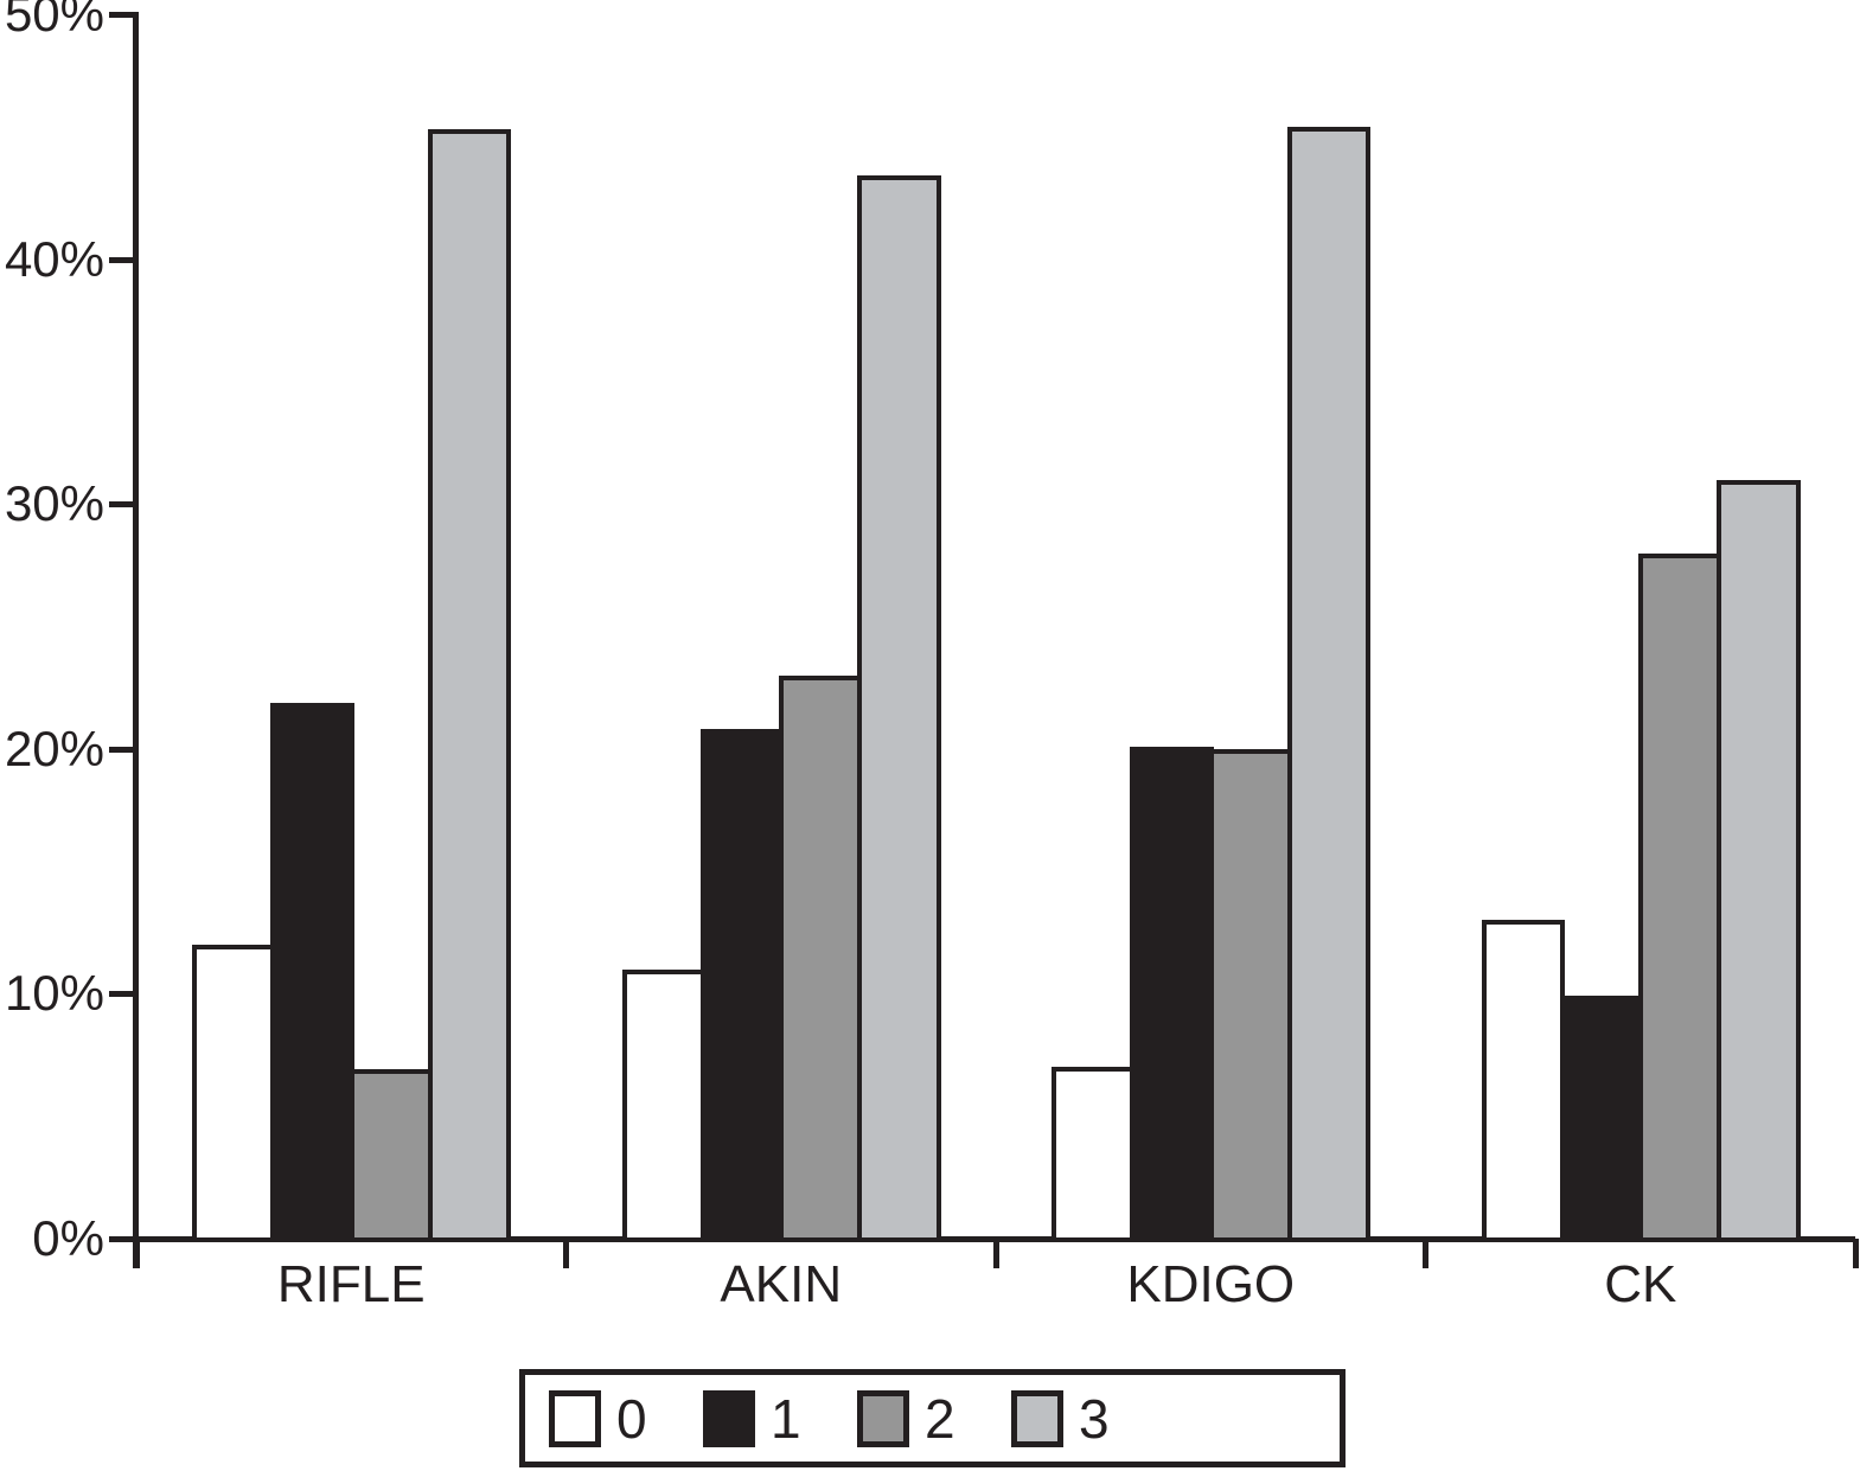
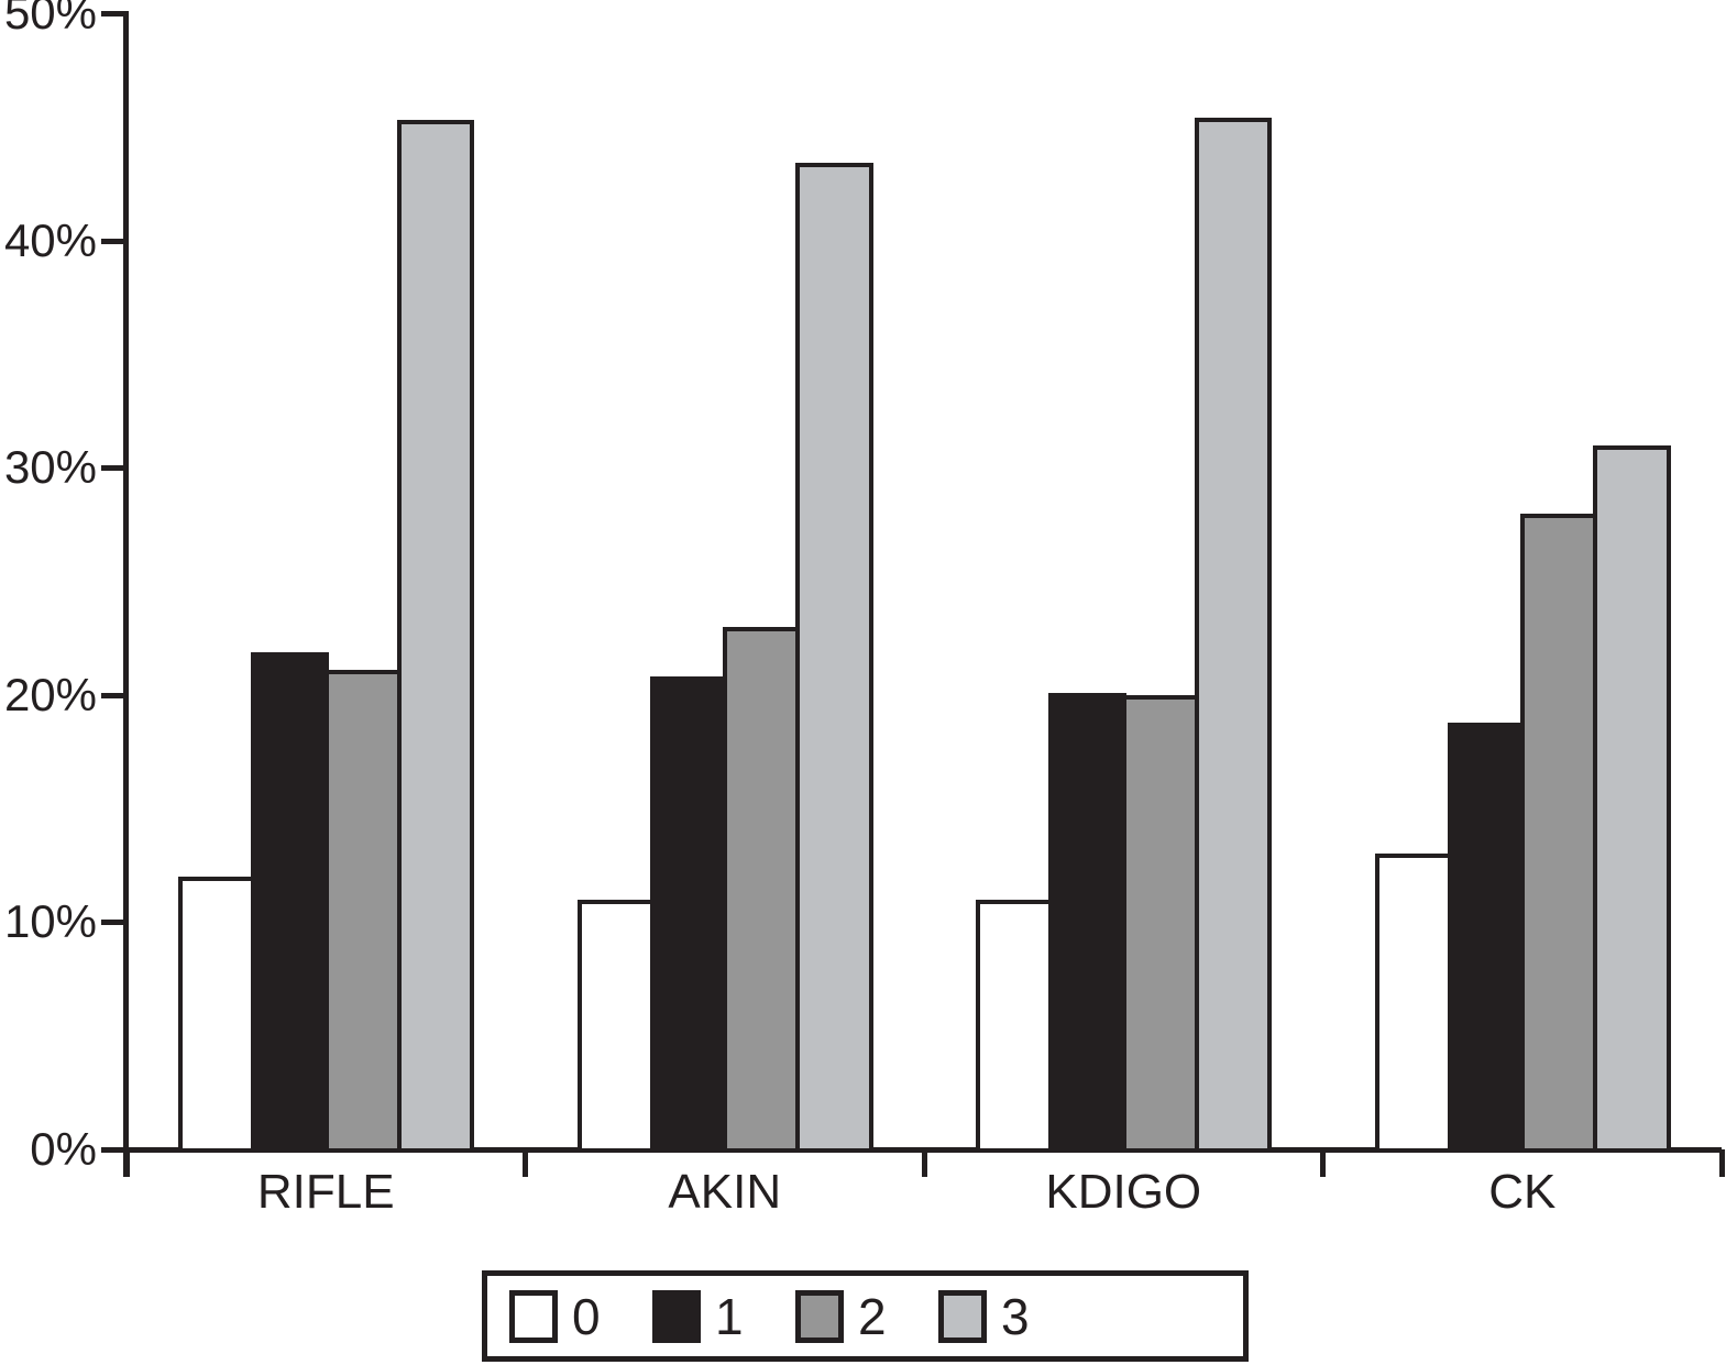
2/RIFLE: 6.9% -> 21.1%
0/KDIGO: 7% -> 11%
1/CK: 9.9% -> 18.8%
